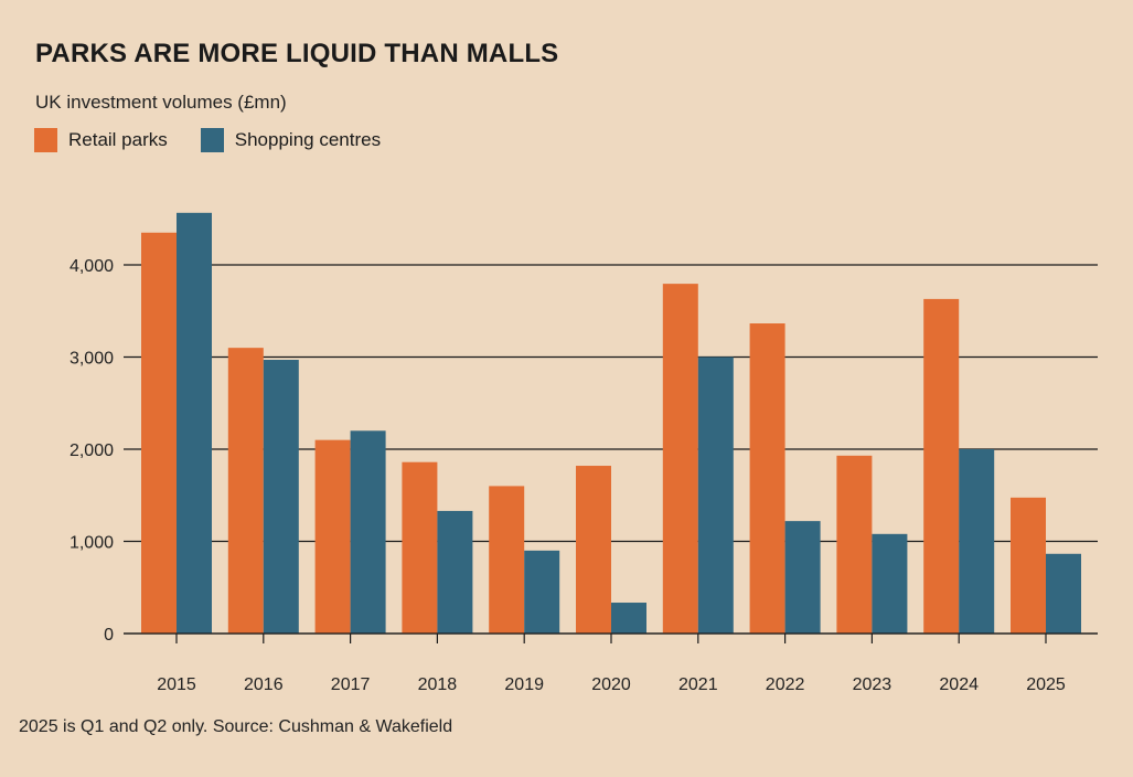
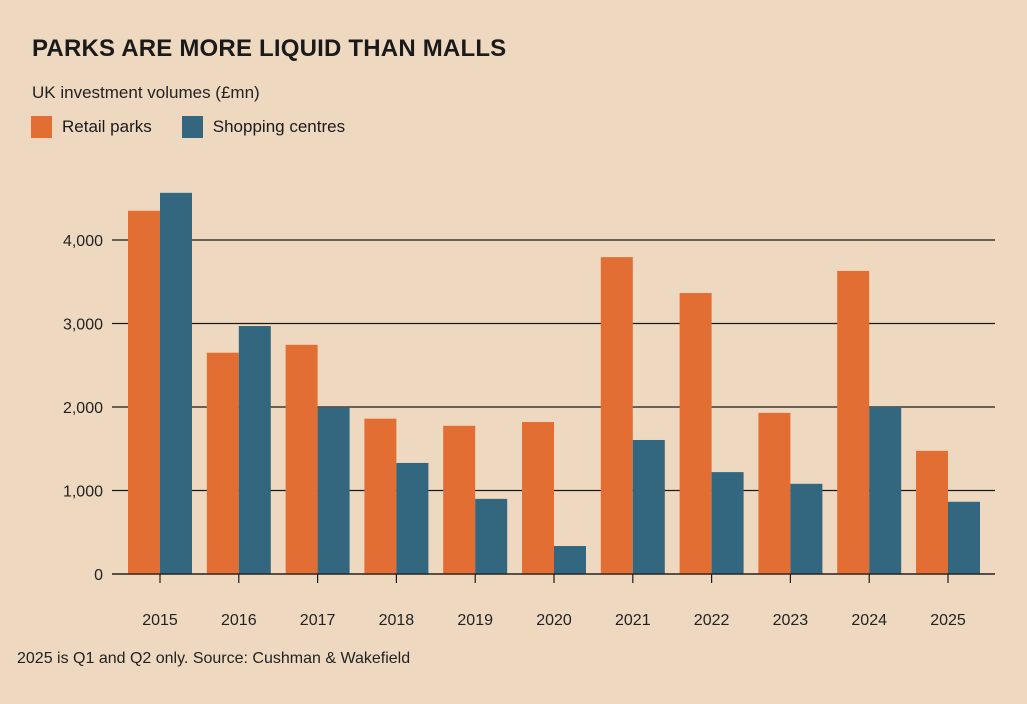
Retail parks/2016: 3100 -> 2600
Retail parks/2017: 2100 -> 2700
Shopping centres/2017: 2200 -> 2000
Retail parks/2019: 1600 -> 1800
Shopping centres/2021: 3000 -> 1600
